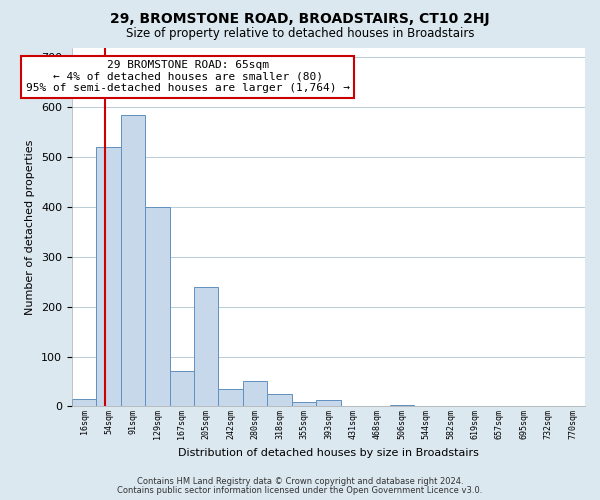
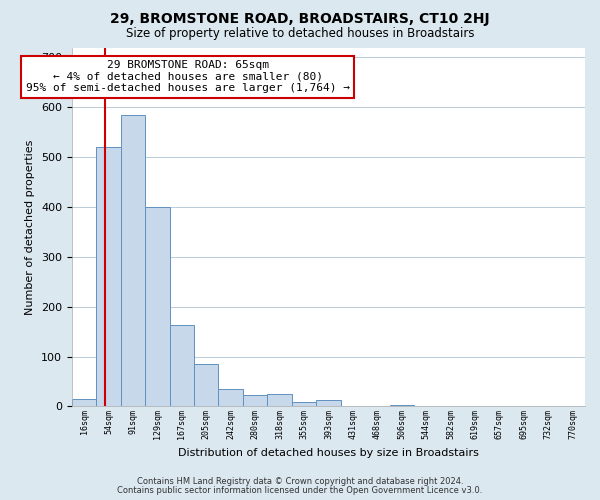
167sqm: 70 -> 163
205sqm: 240 -> 85
280sqm: 50 -> 22
